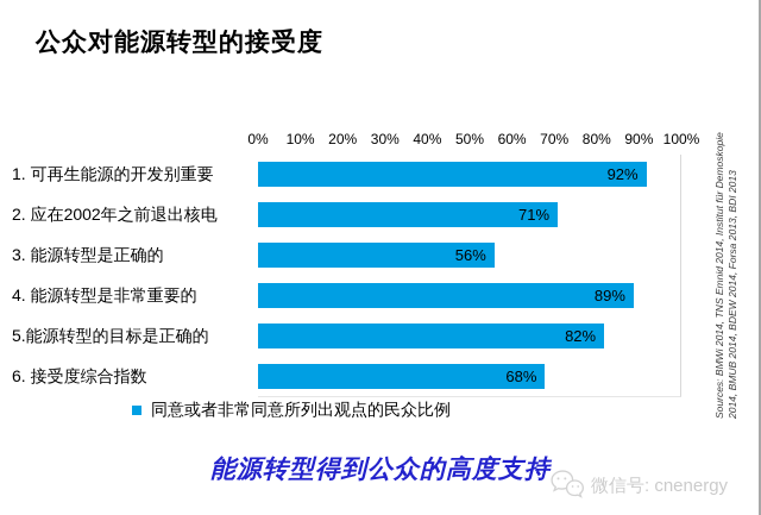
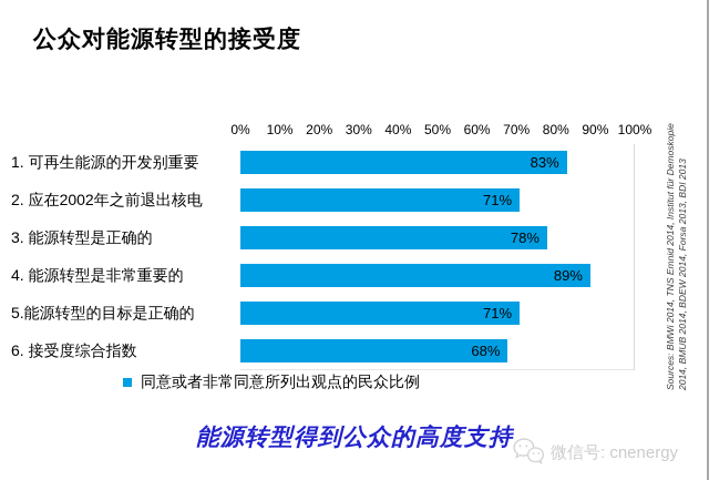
1. 可再生能源的开发别重要: 92% -> 83%
3. 能源转型是正确的: 56% -> 78%
5.能源转型的目标是正确的: 82% -> 71%
